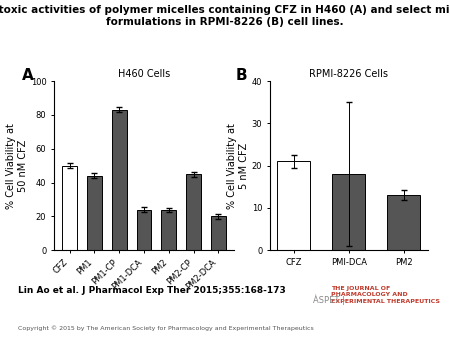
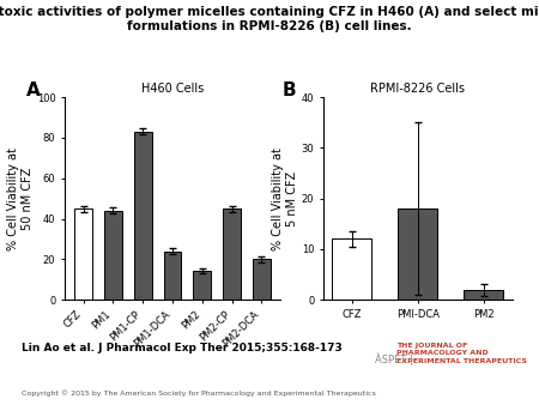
H460 Cells/CFZ: 50 -> 45
H460 Cells/PM2: 24 -> 14
RPMI-8226 Cells/CFZ: 21 -> 12
RPMI-8226 Cells/PM2: 13 -> 2
